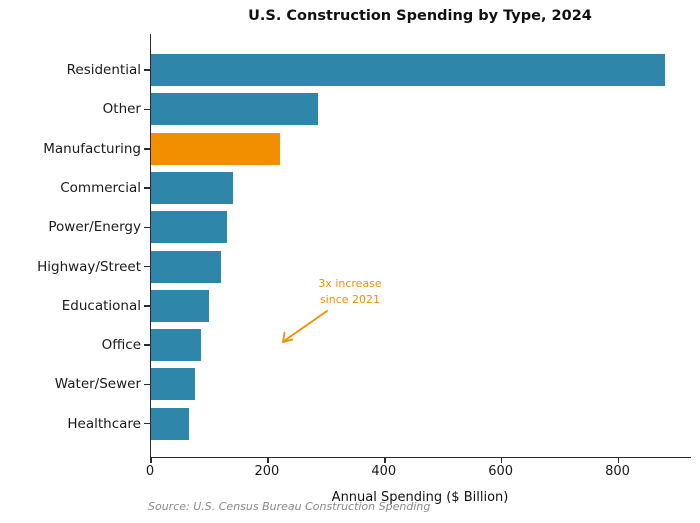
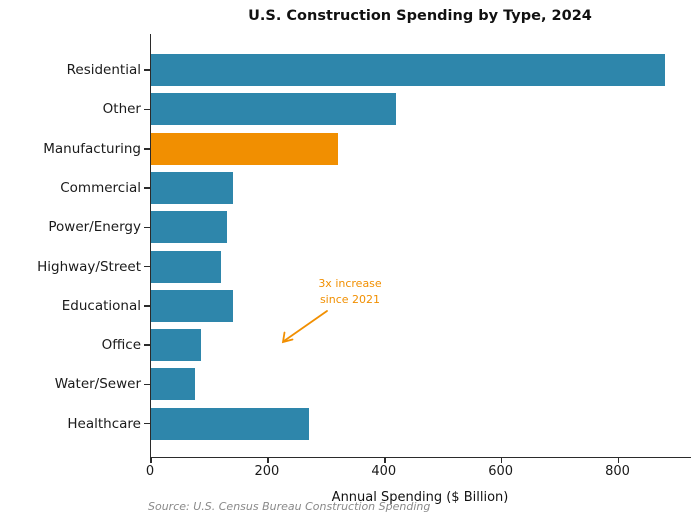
Other: 280 -> 420
Manufacturing: 220 -> 320
Educational: 100 -> 140
Healthcare: 60 -> 270
